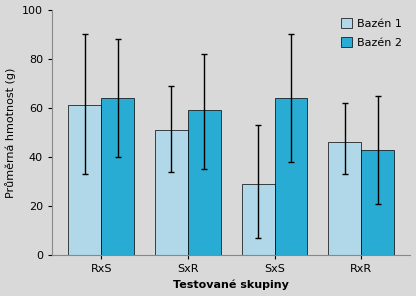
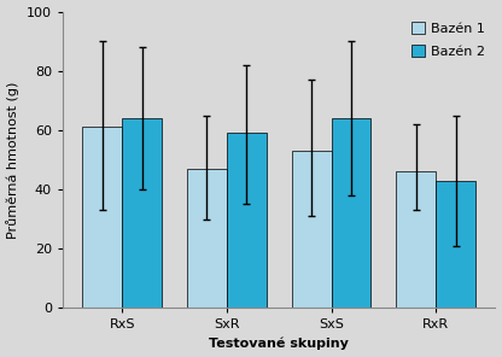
Bazén 1/SxR: 51 -> 47
Bazén 1/SxS: 29 -> 53
